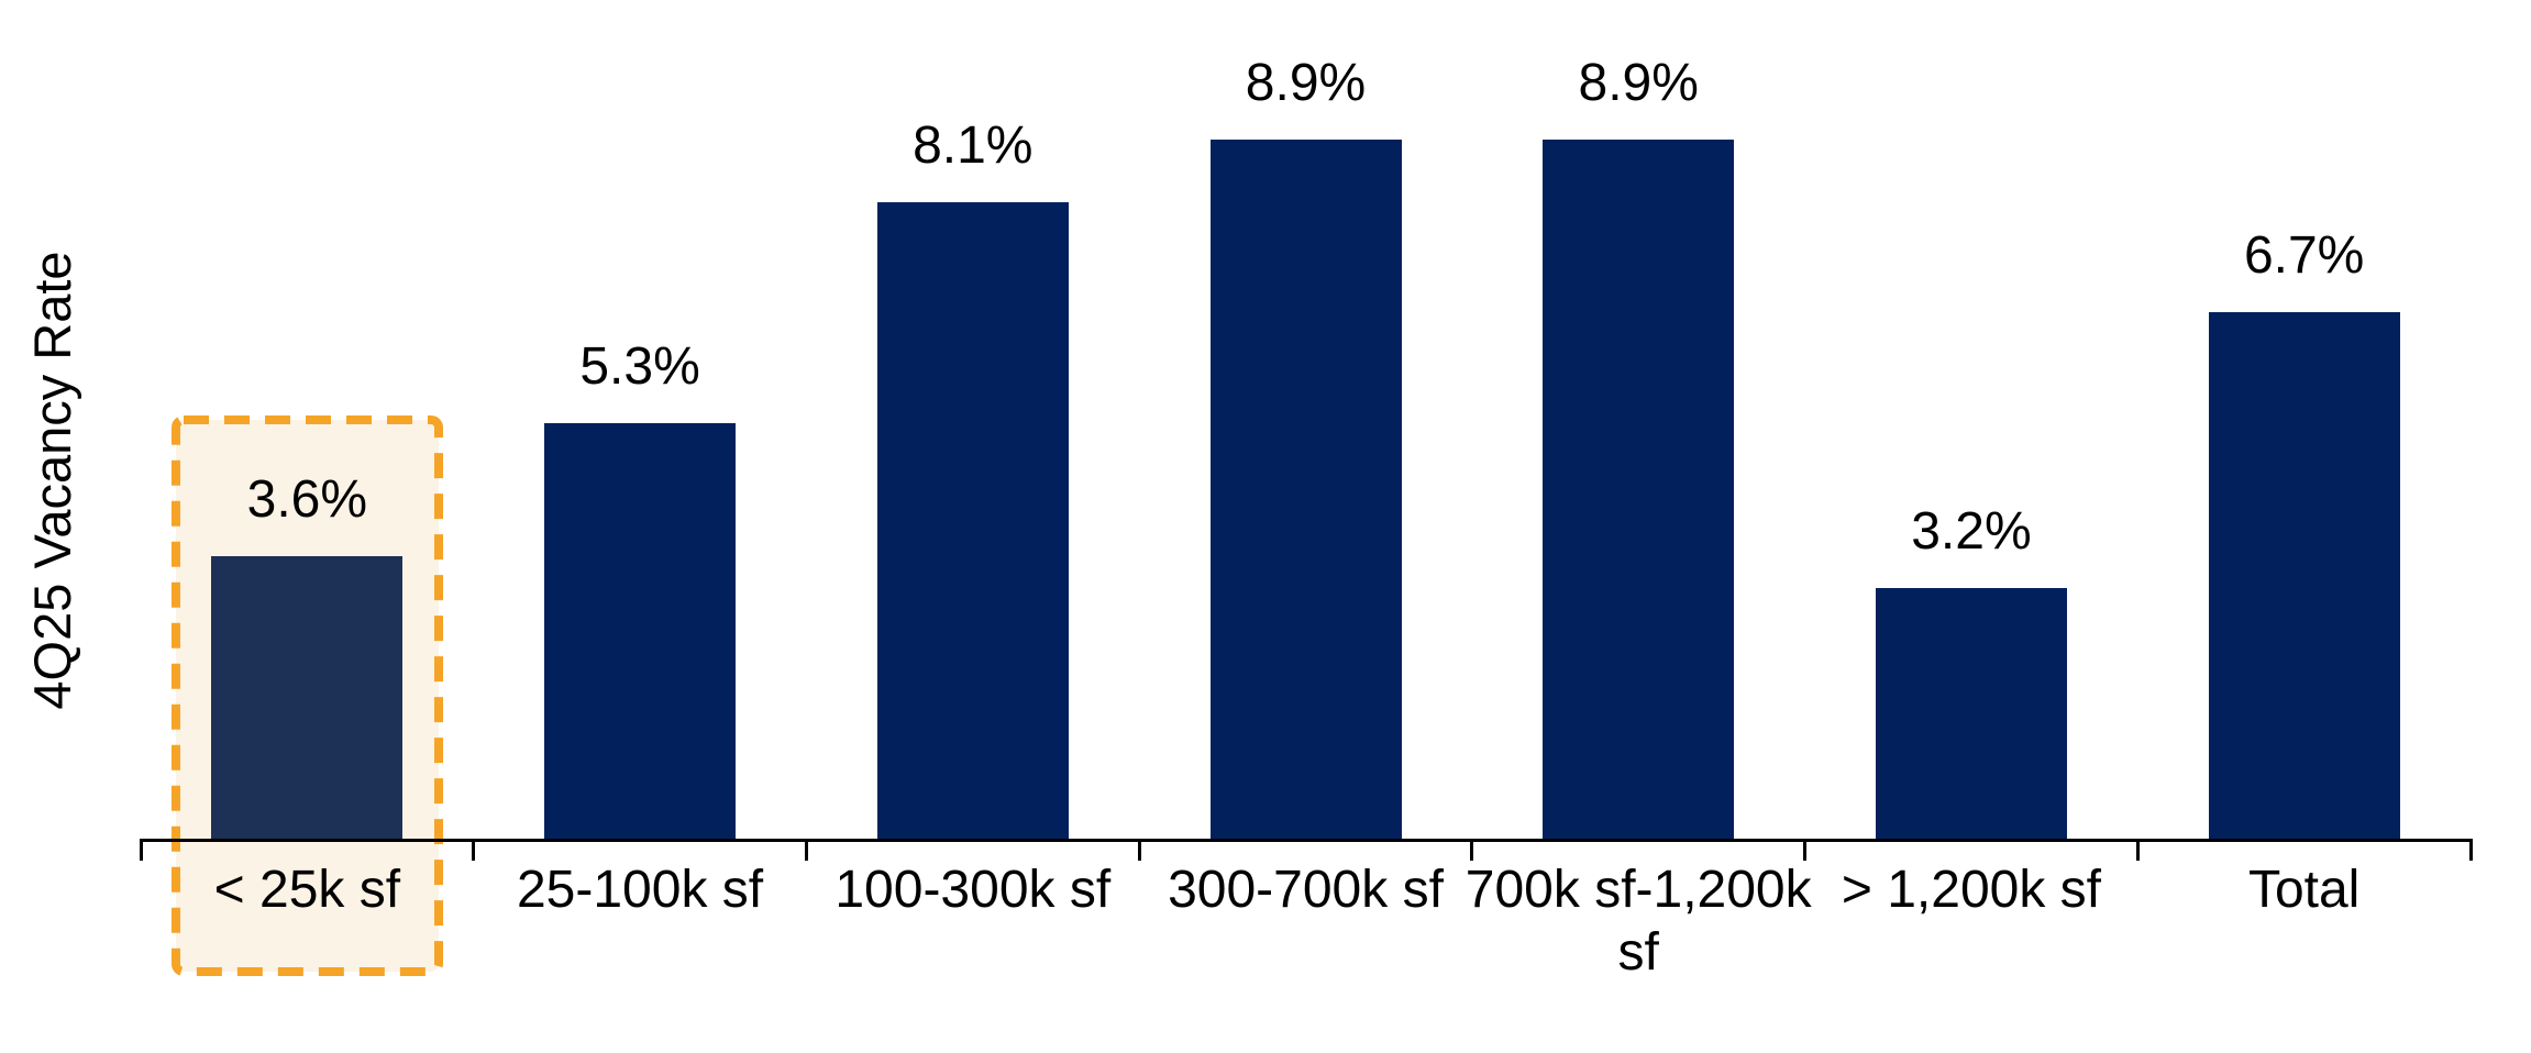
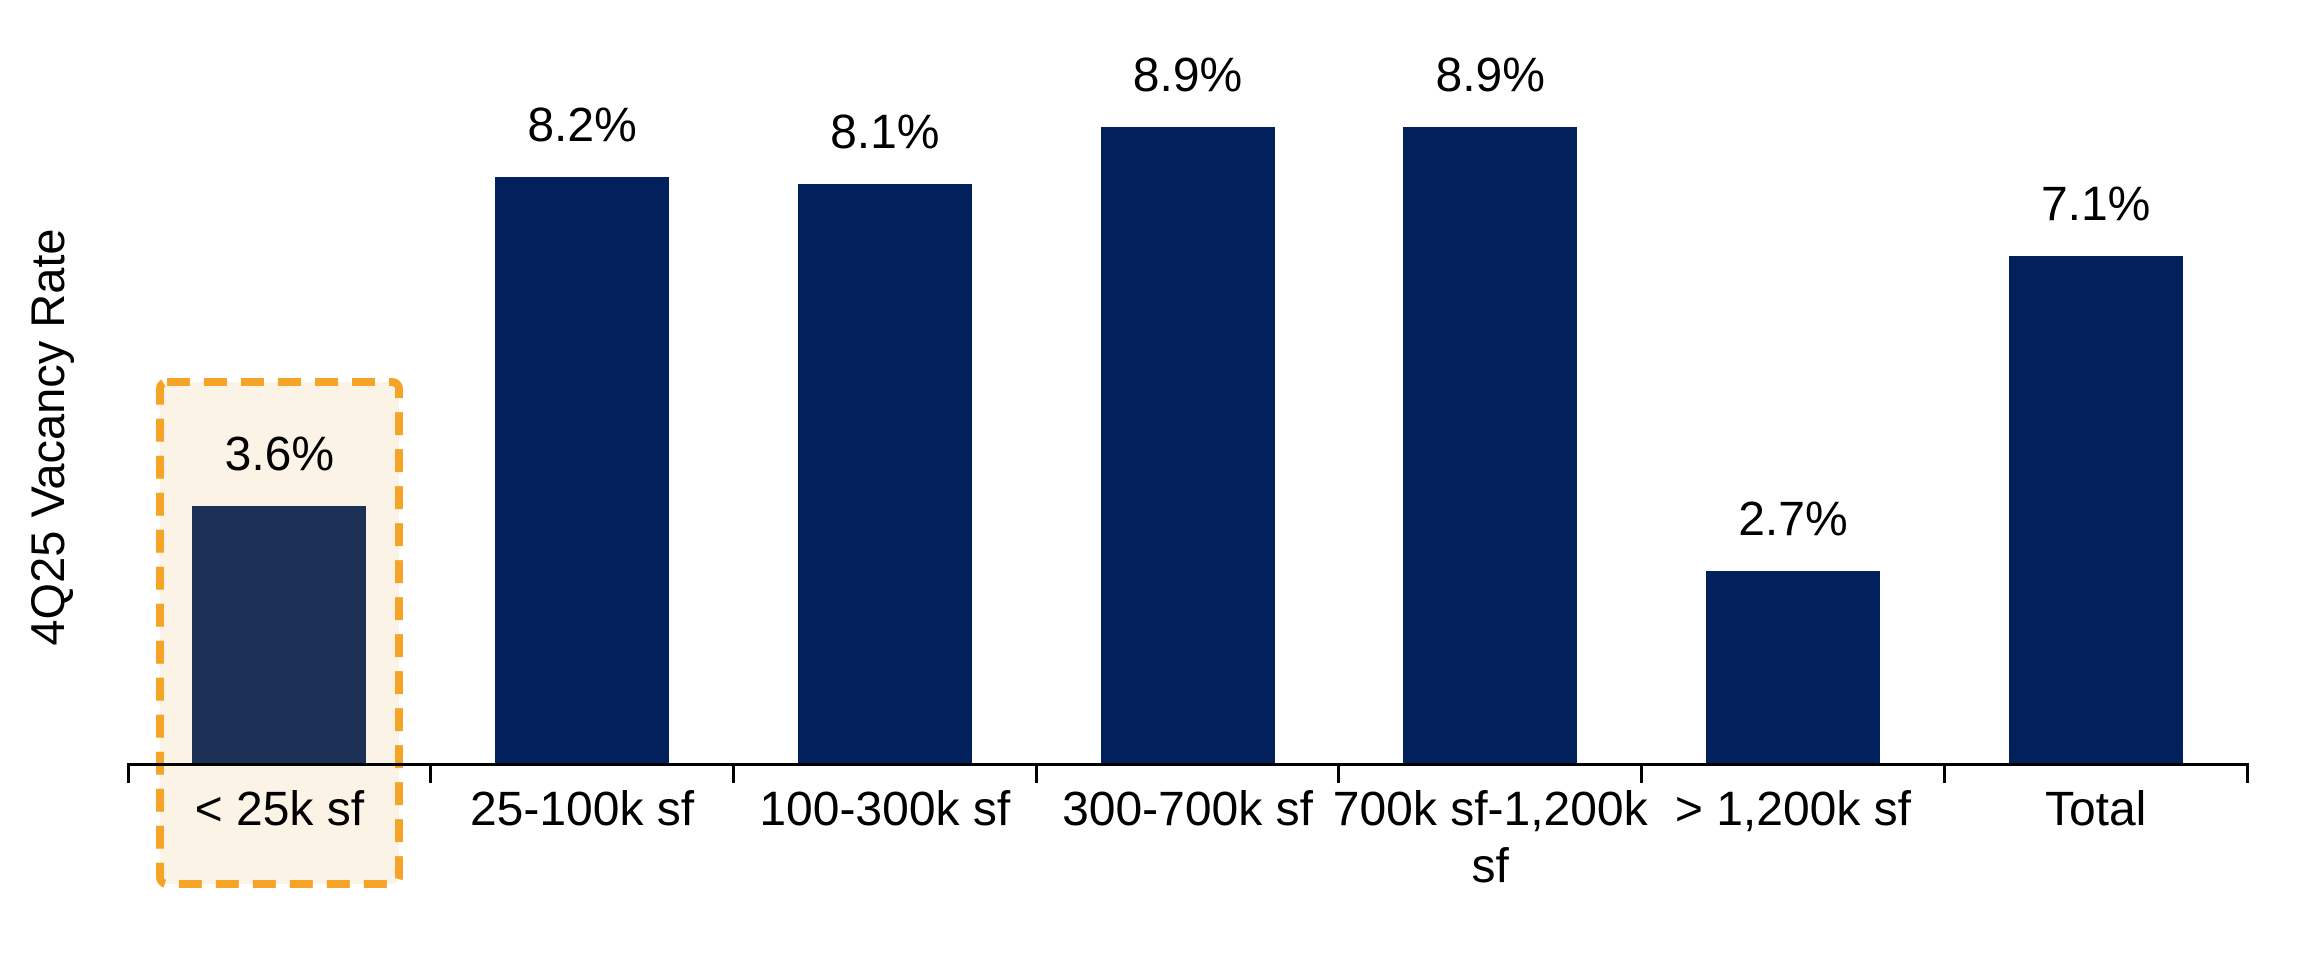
25-100k sf: 5.3% -> 8.2%
> 1,200k sf: 3.2% -> 2.7%
Total: 6.7% -> 7.1%
